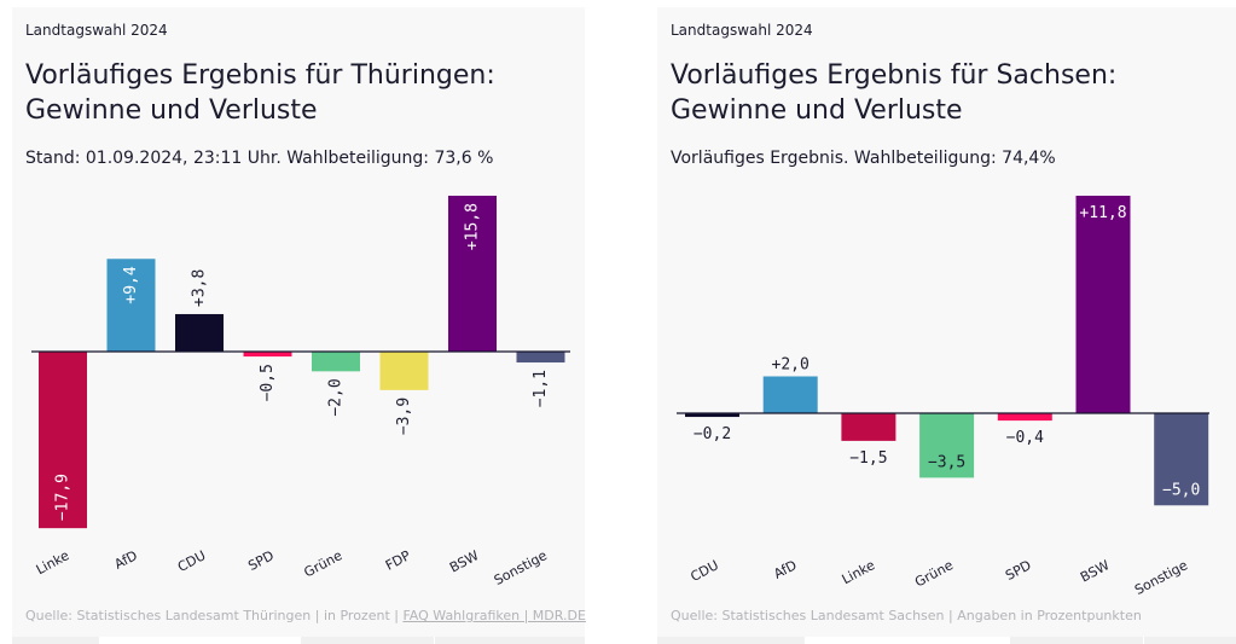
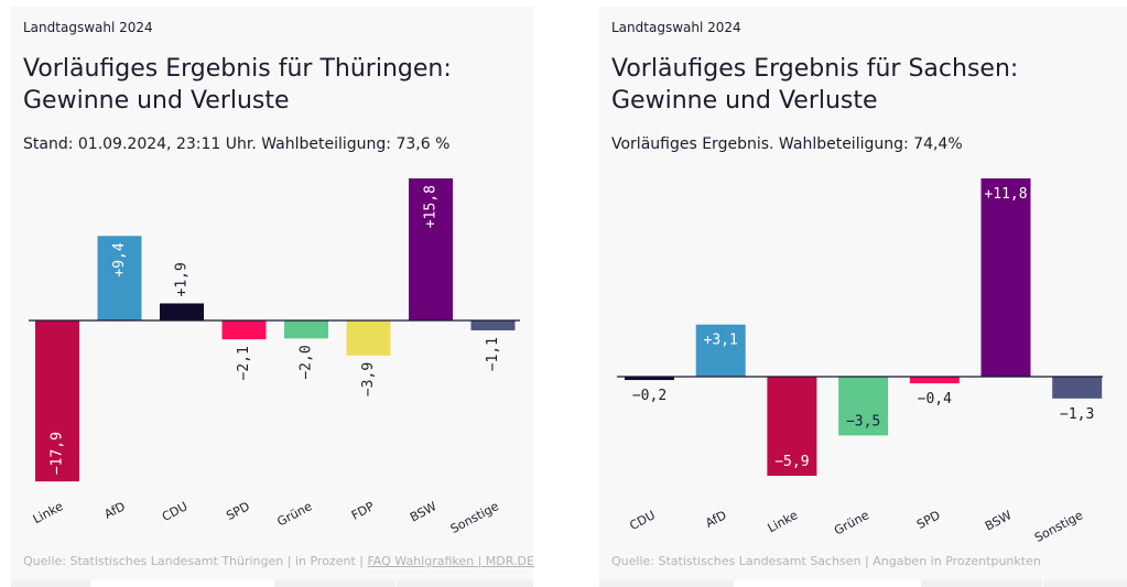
Vorläufiges Ergebnis für Thüringen: Gewinne und Verluste/CDU: +3,8 -> +1,9
Vorläufiges Ergebnis für Thüringen: Gewinne und Verluste/SPD: −0,5 -> −2,1
Vorläufiges Ergebnis für Sachsen: Gewinne und Verluste/AfD: +2,0 -> +3,1
Vorläufiges Ergebnis für Sachsen: Gewinne und Verluste/Linke: −1,5 -> −5,9
Vorläufiges Ergebnis für Sachsen: Gewinne und Verluste/Sonstige: −5,0 -> −1,3
